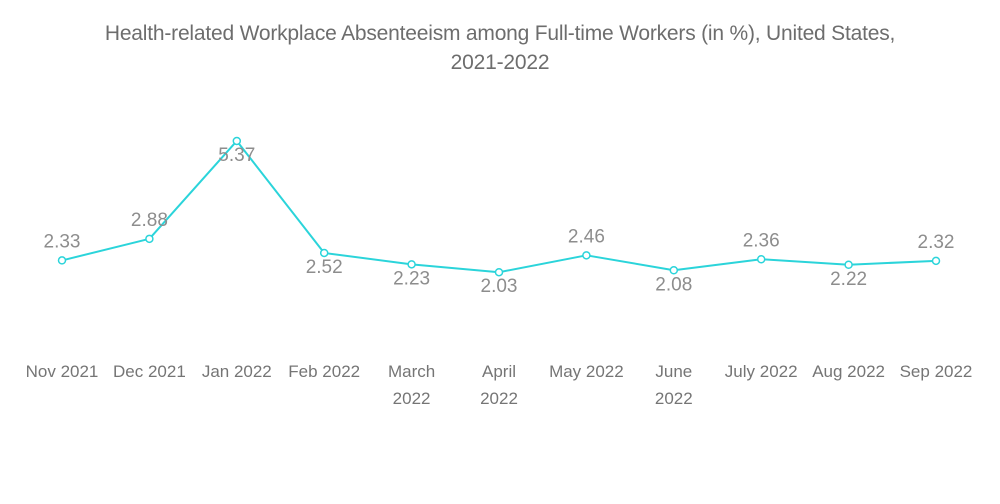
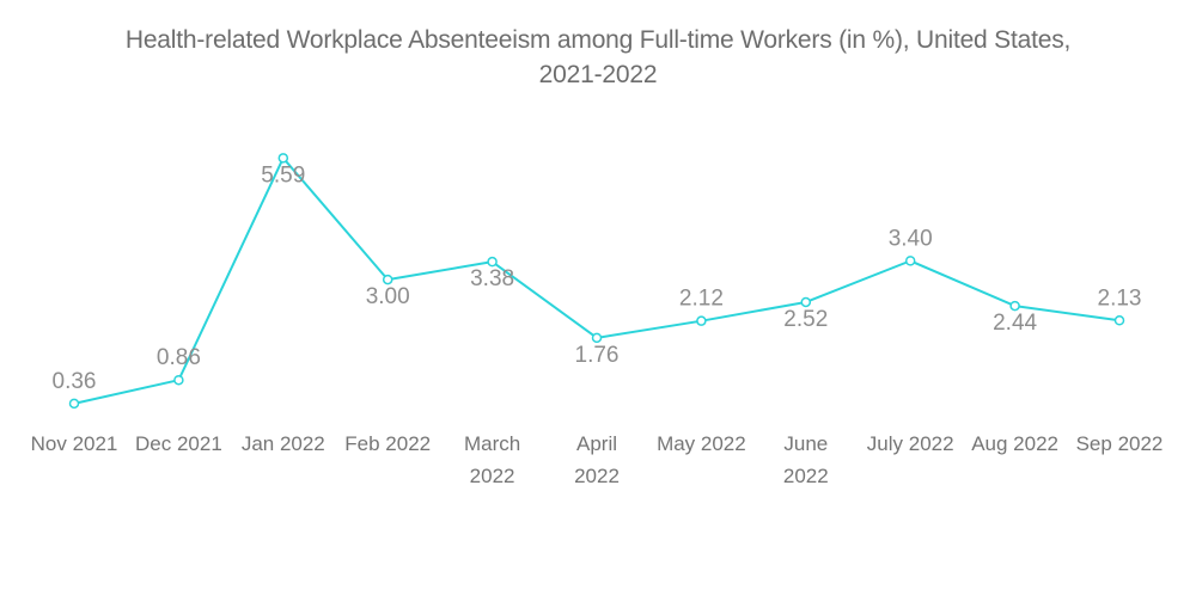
Nov 2021: 2.33 -> 0.36
Dec 2021: 2.88 -> 0.86
Jan 2022: 5.37 -> 5.59
Feb 2022: 2.52 -> 3.00
March 2022: 2.23 -> 3.38
April 2022: 2.03 -> 1.76
May 2022: 2.46 -> 2.12
June 2022: 2.08 -> 2.52
July 2022: 2.36 -> 3.40
Aug 2022: 2.22 -> 2.44
Sep 2022: 2.32 -> 2.13
